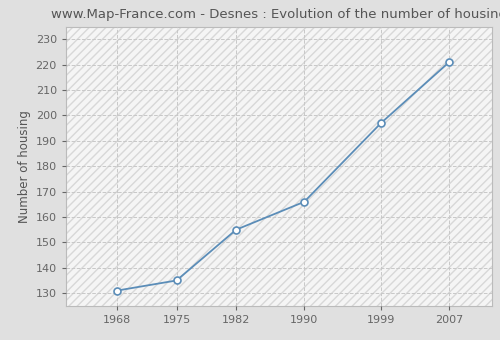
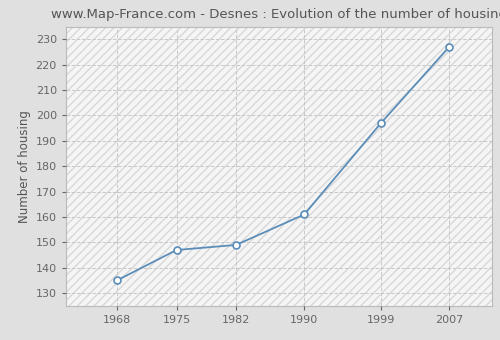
1968: 131 -> 135
1975: 135 -> 147
1982: 155 -> 149
1990: 166 -> 161
2007: 221 -> 227
